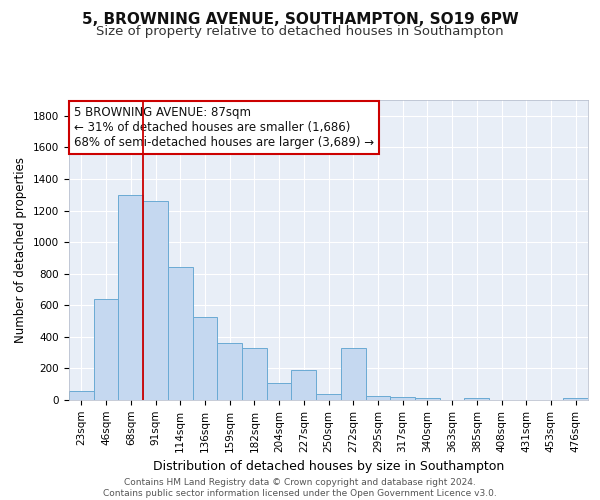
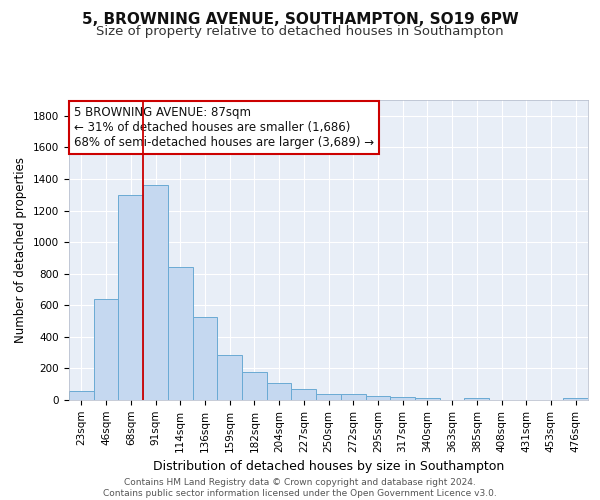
91sqm: 1260 -> 1360
159sqm: 360 -> 280
182sqm: 330 -> 180
227sqm: 190 -> 70
272sqm: 330 -> 40
